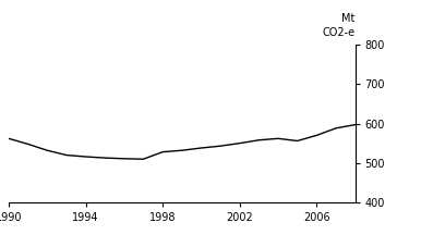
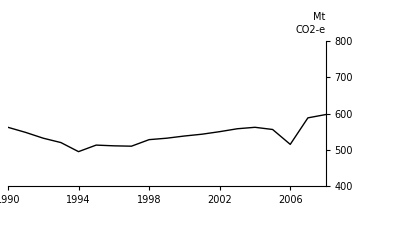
1994: 516 -> 495
2006: 570 -> 515
